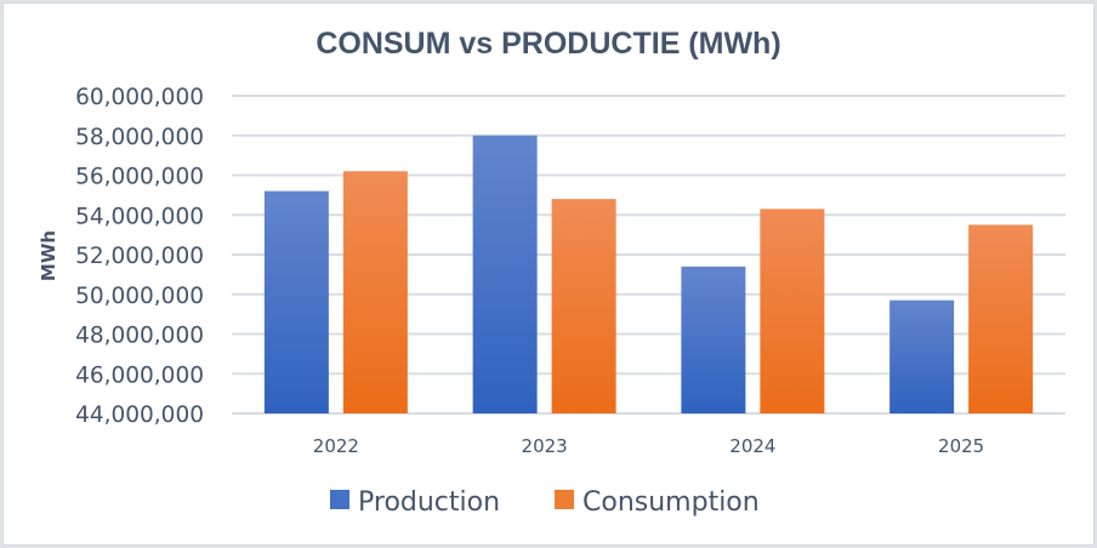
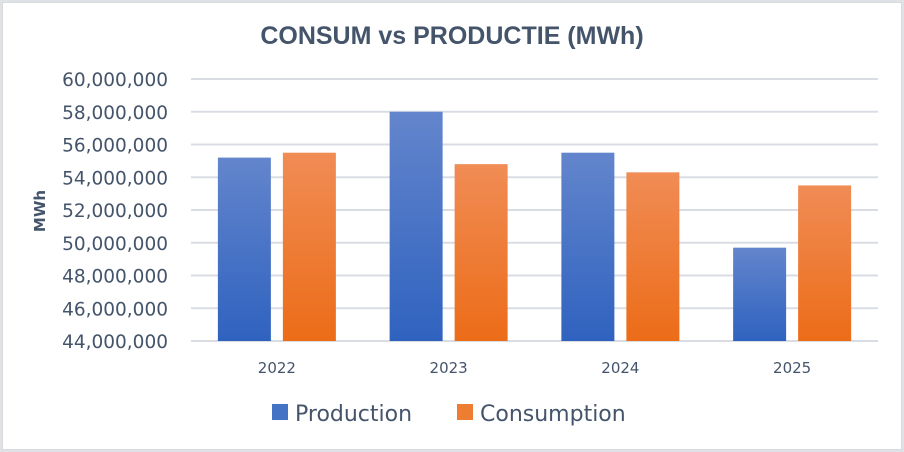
Consumption/2022: 56200000 -> 55500000
Production/2024: 51400000 -> 55500000
